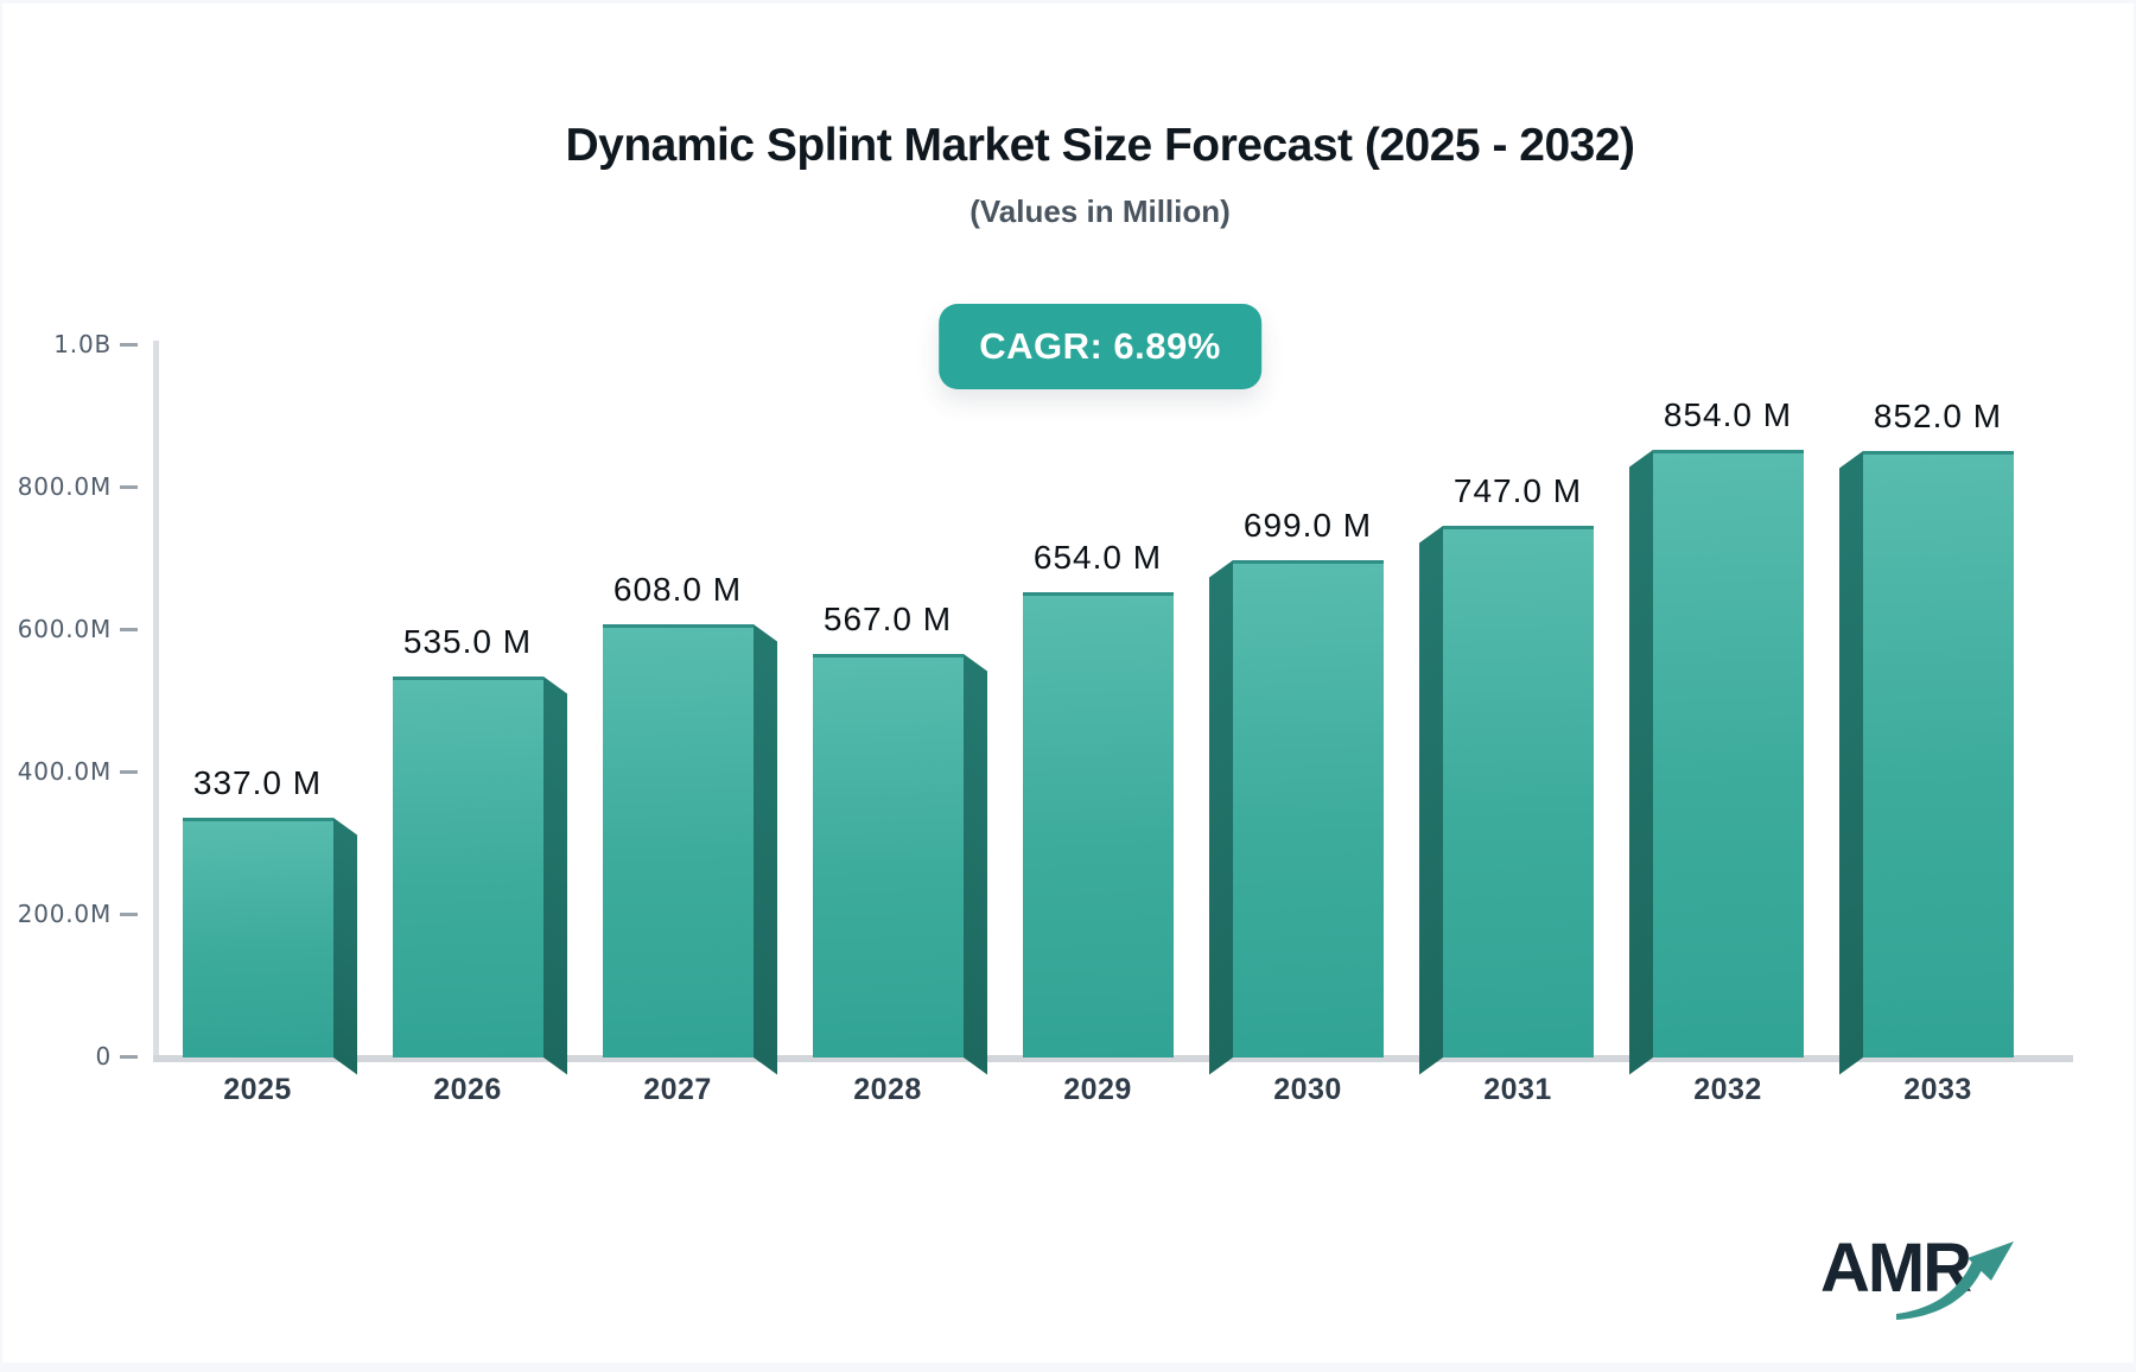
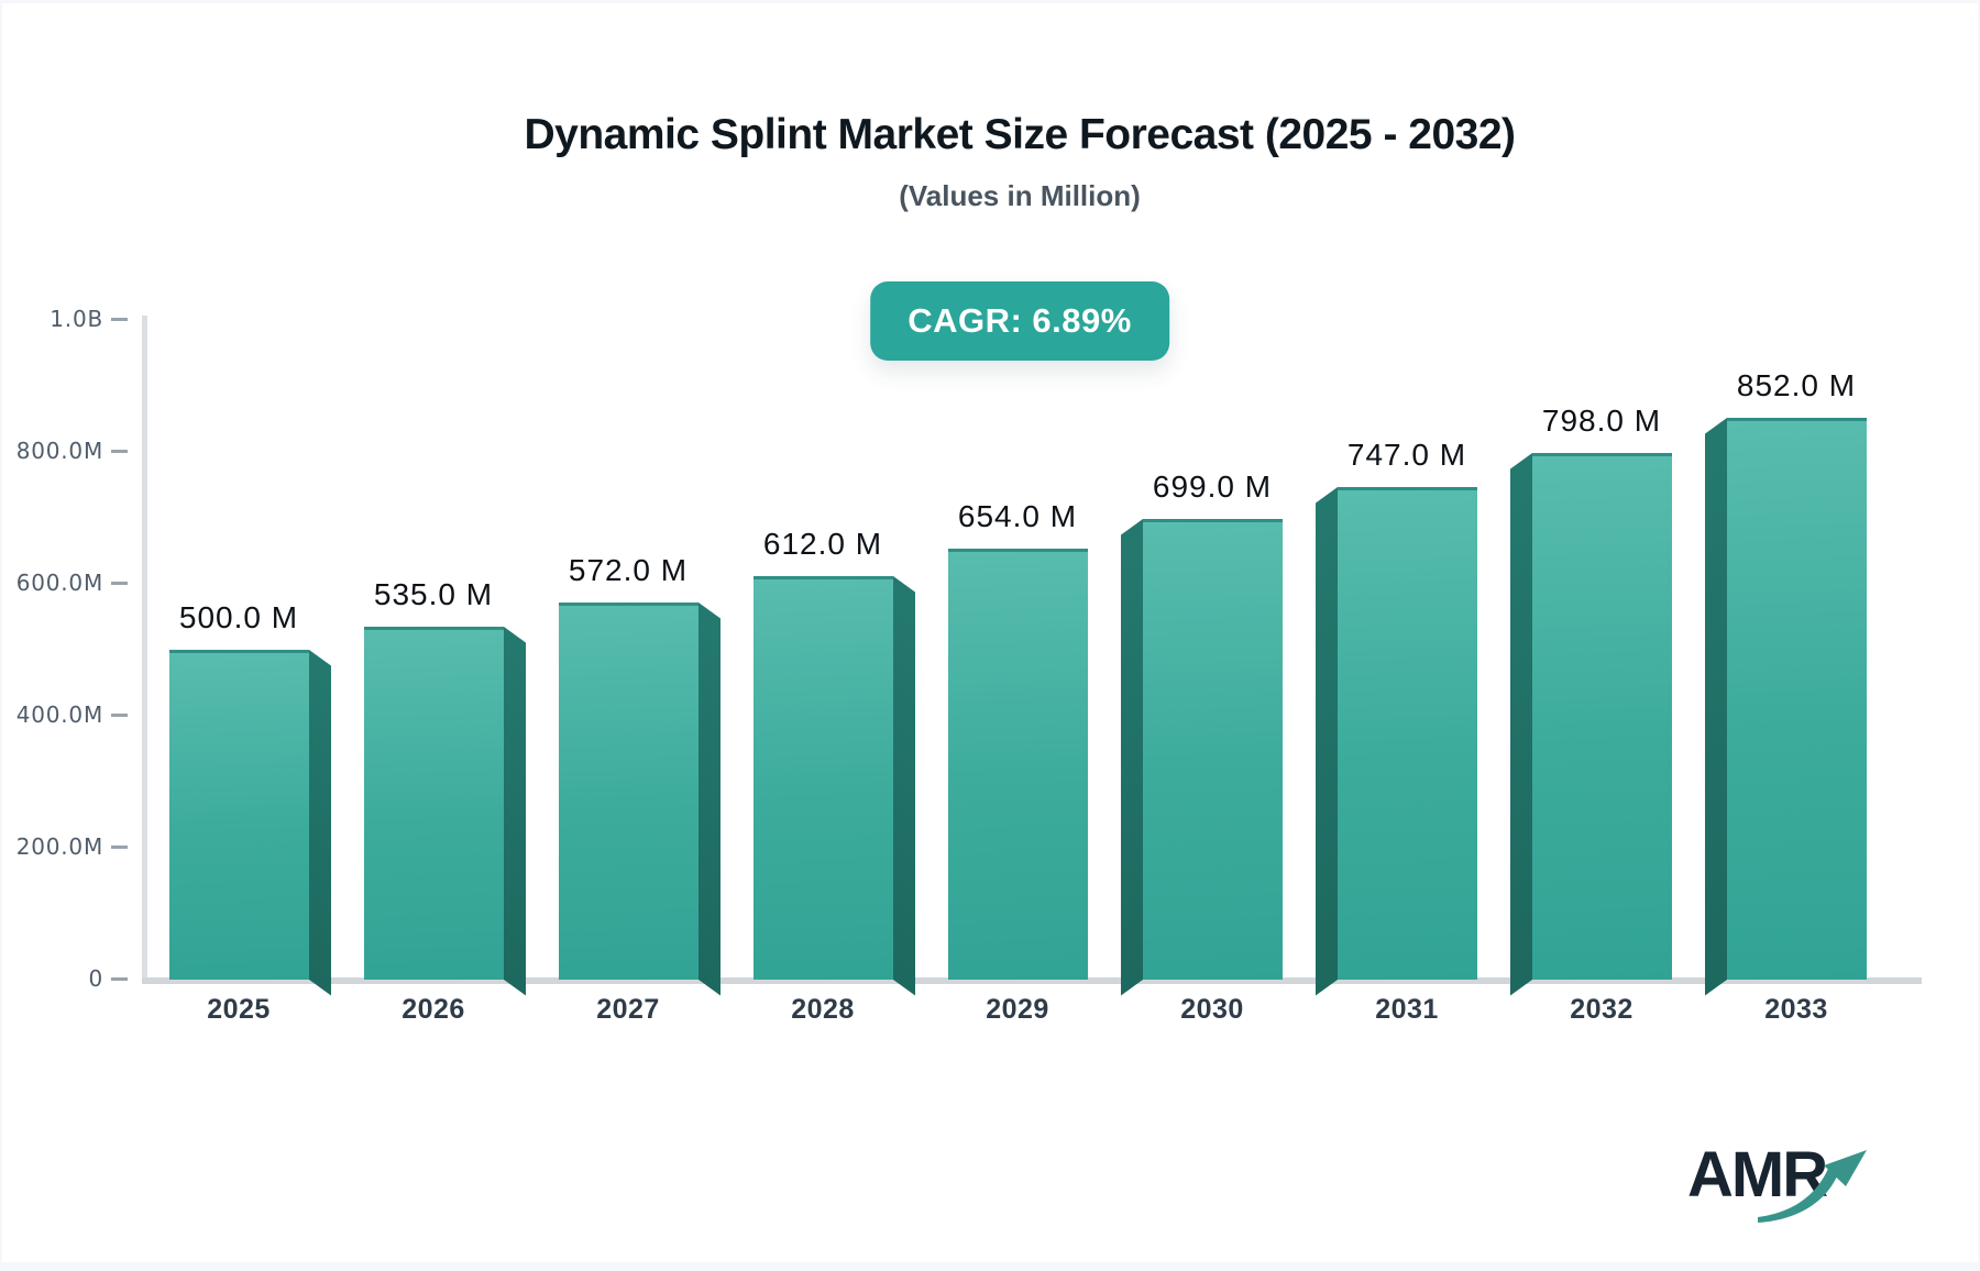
2025: 337.0 -> 500.0
2027: 608.0 -> 572.0
2028: 567.0 -> 612.0
2032: 854.0 -> 798.0
